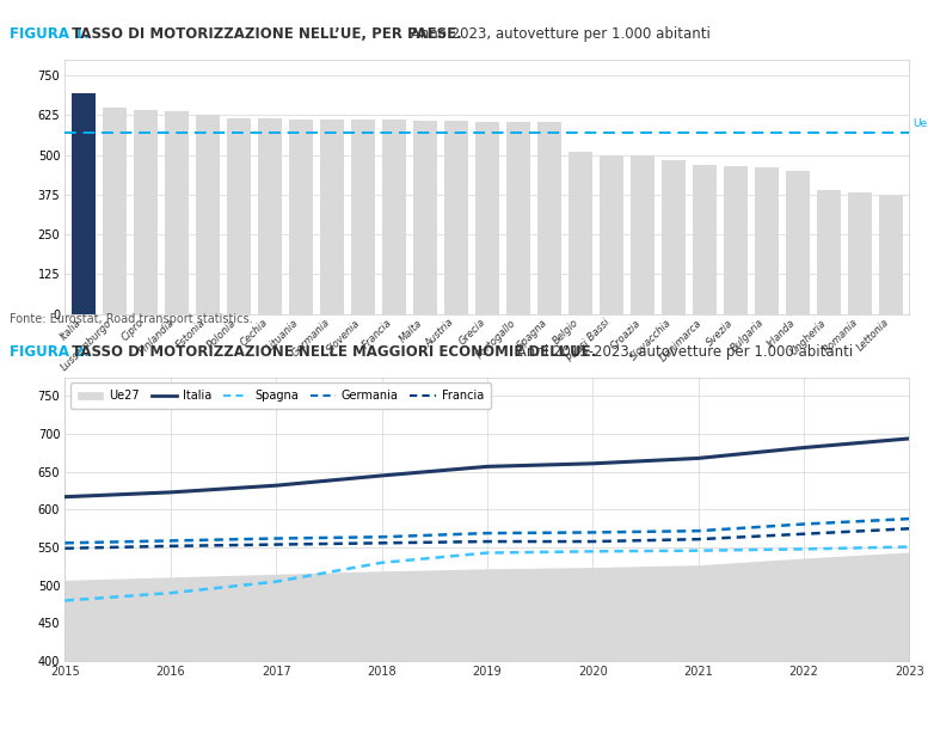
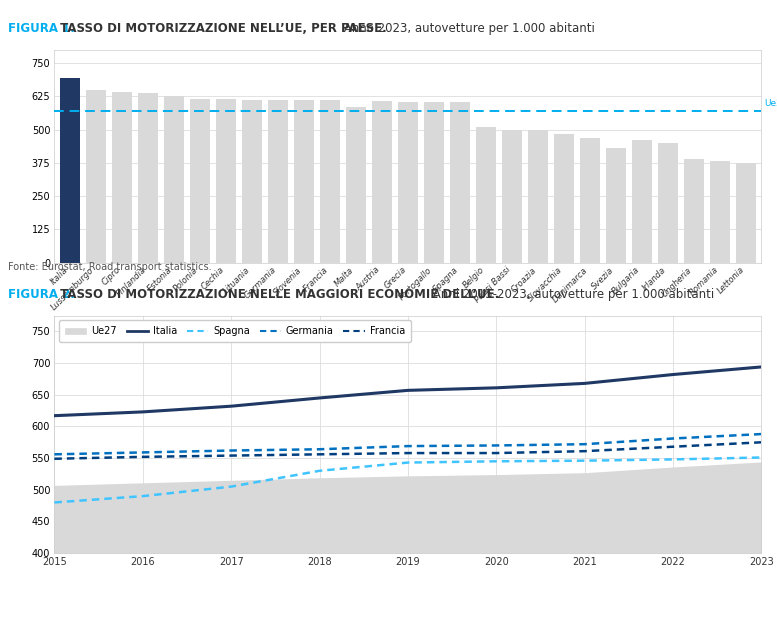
Malta: 609 -> 585
Svezia: 465 -> 430
